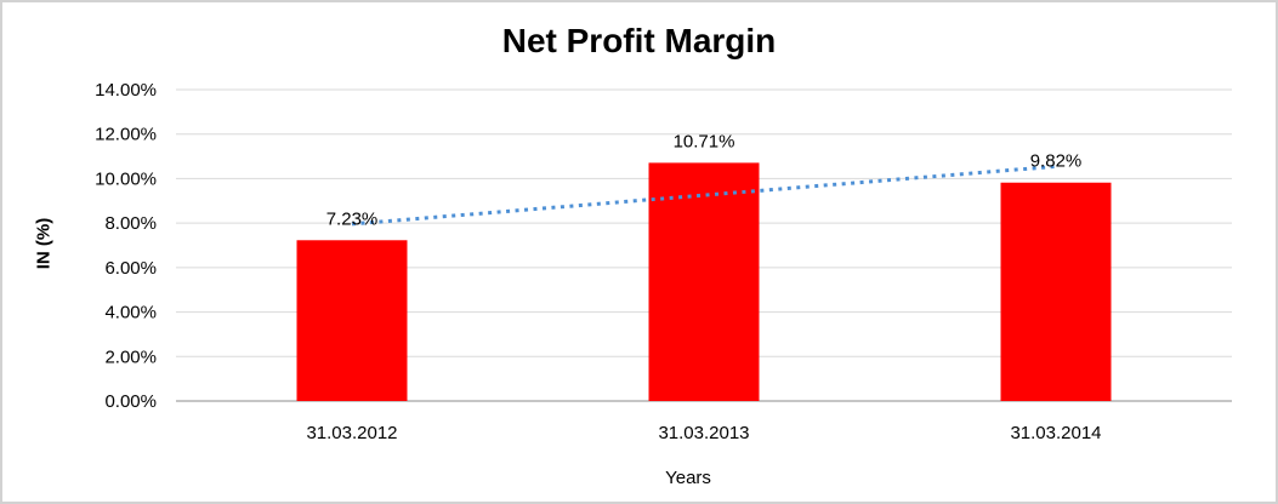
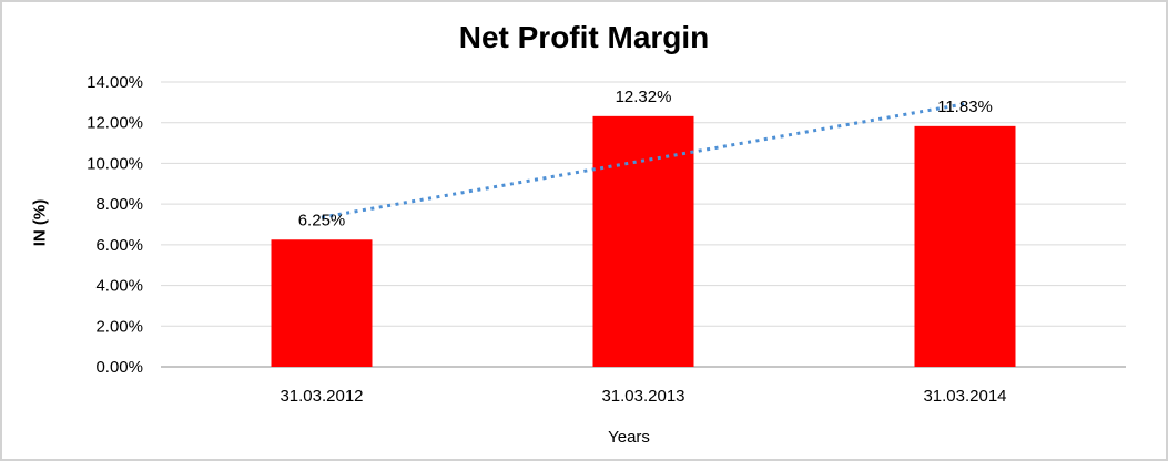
31.03.2012: 7.23% -> 6.25%
31.03.2013: 10.71% -> 12.32%
31.03.2014: 9.82% -> 11.83%
